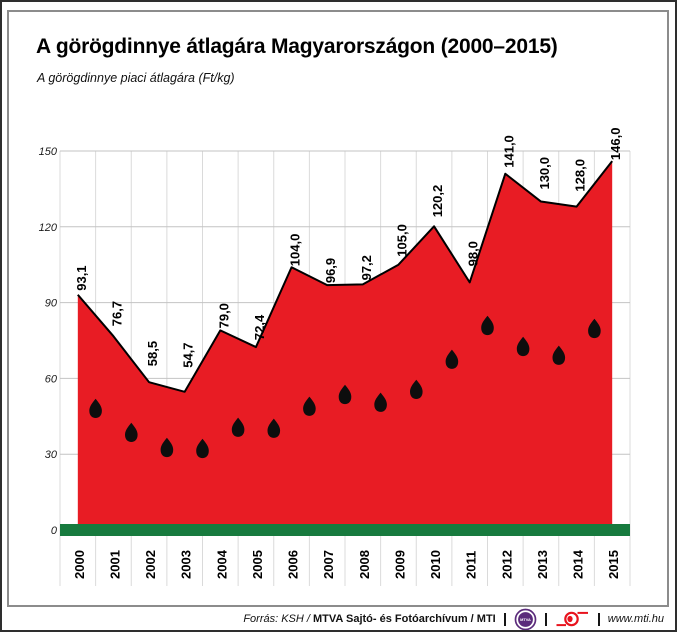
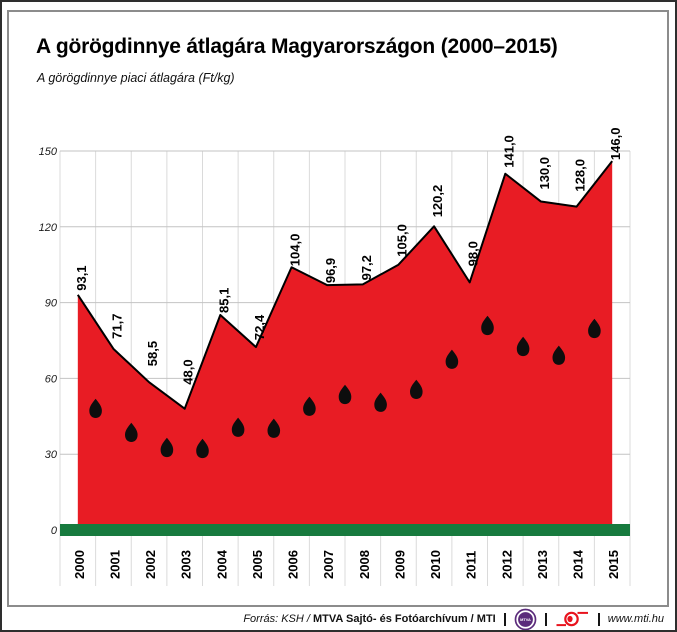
2001: 76,7 -> 71,7
2003: 54,7 -> 48,0
2004: 79,0 -> 85,1
